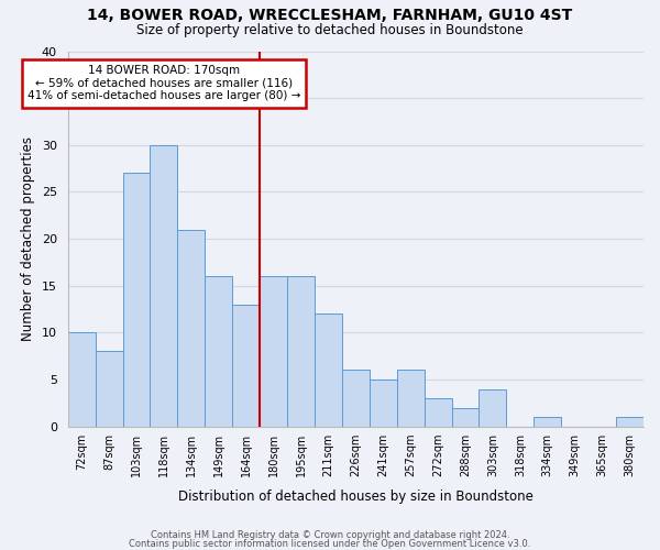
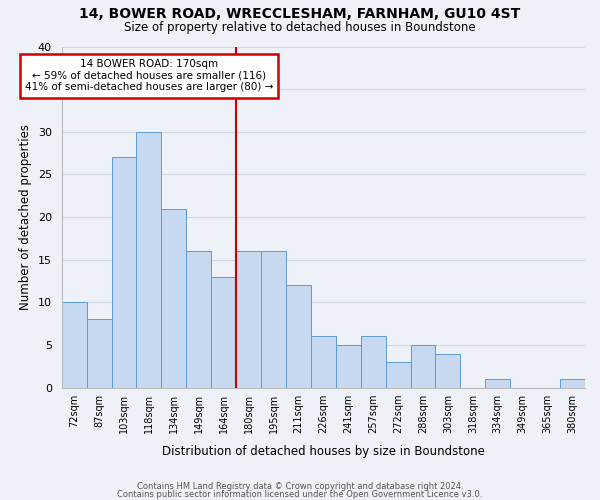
288sqm: 2 -> 5
